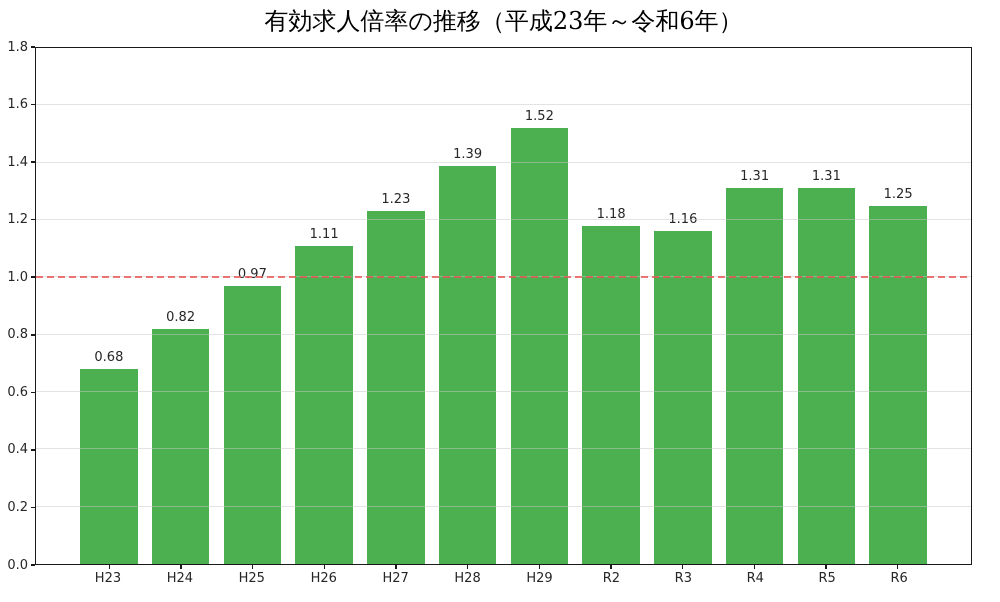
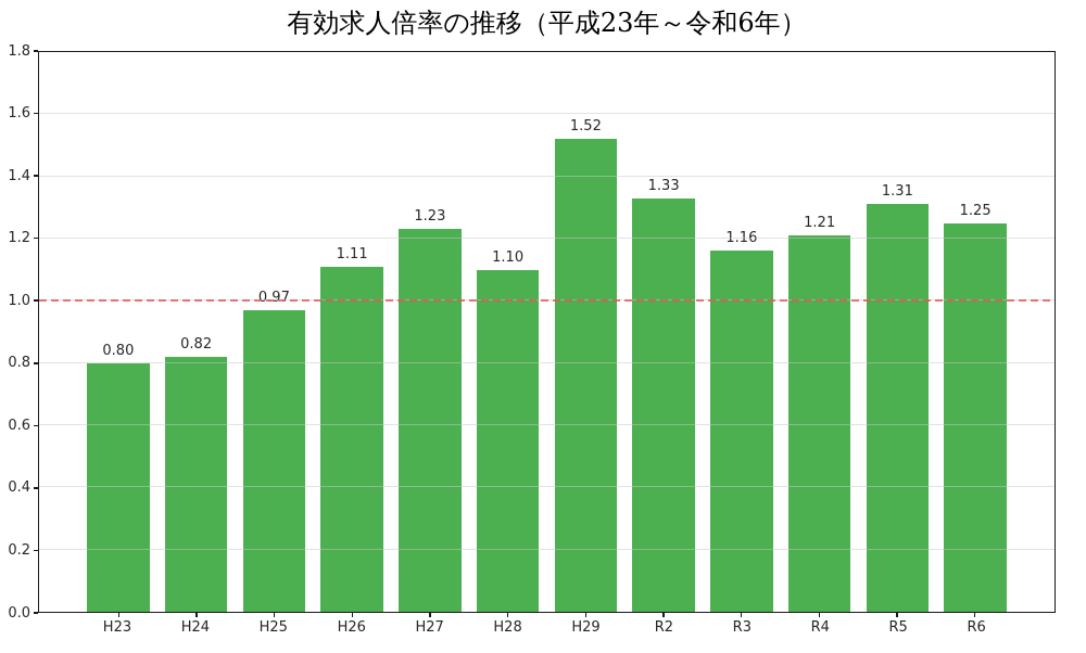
H23: 0.68 -> 0.80
H28: 1.39 -> 1.10
R2: 1.18 -> 1.33
R4: 1.31 -> 1.21
